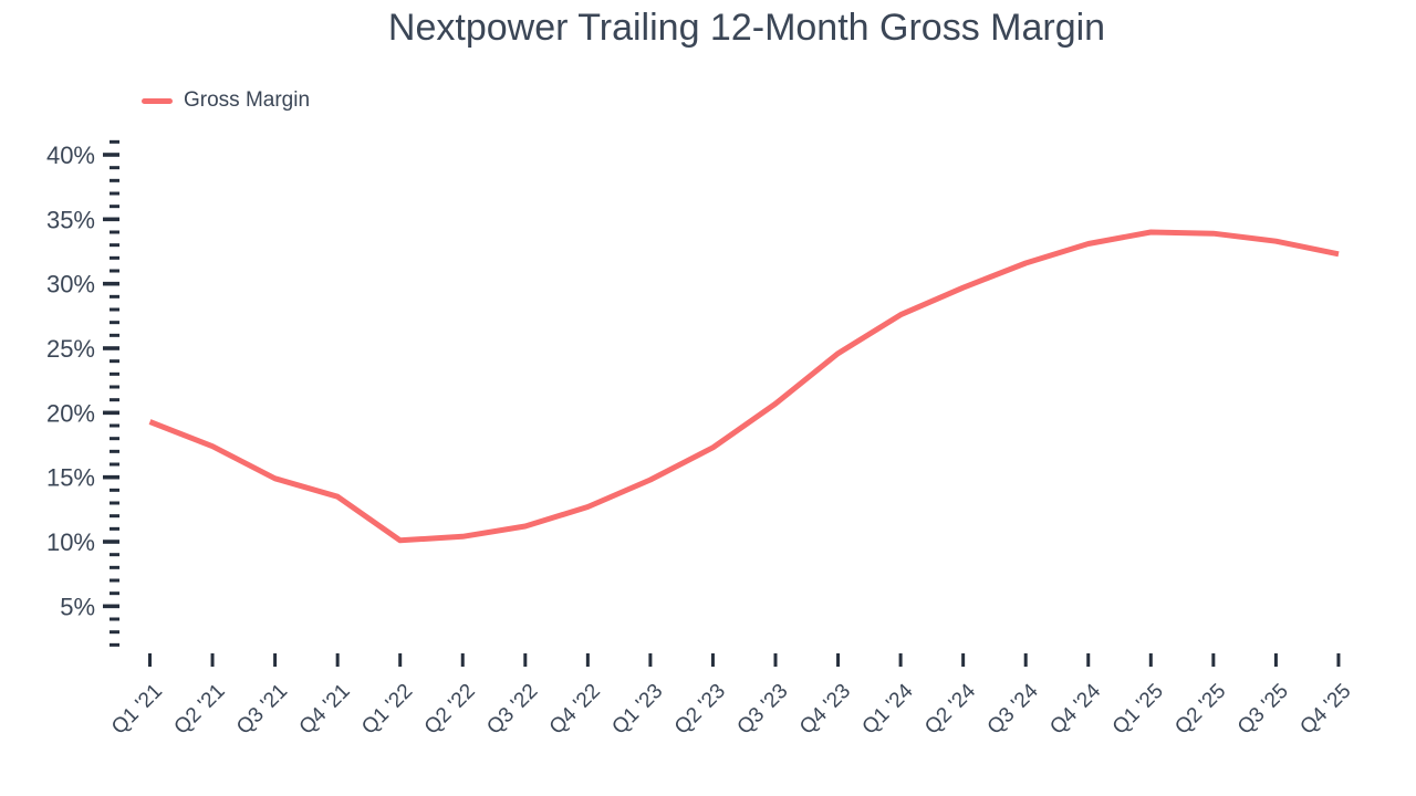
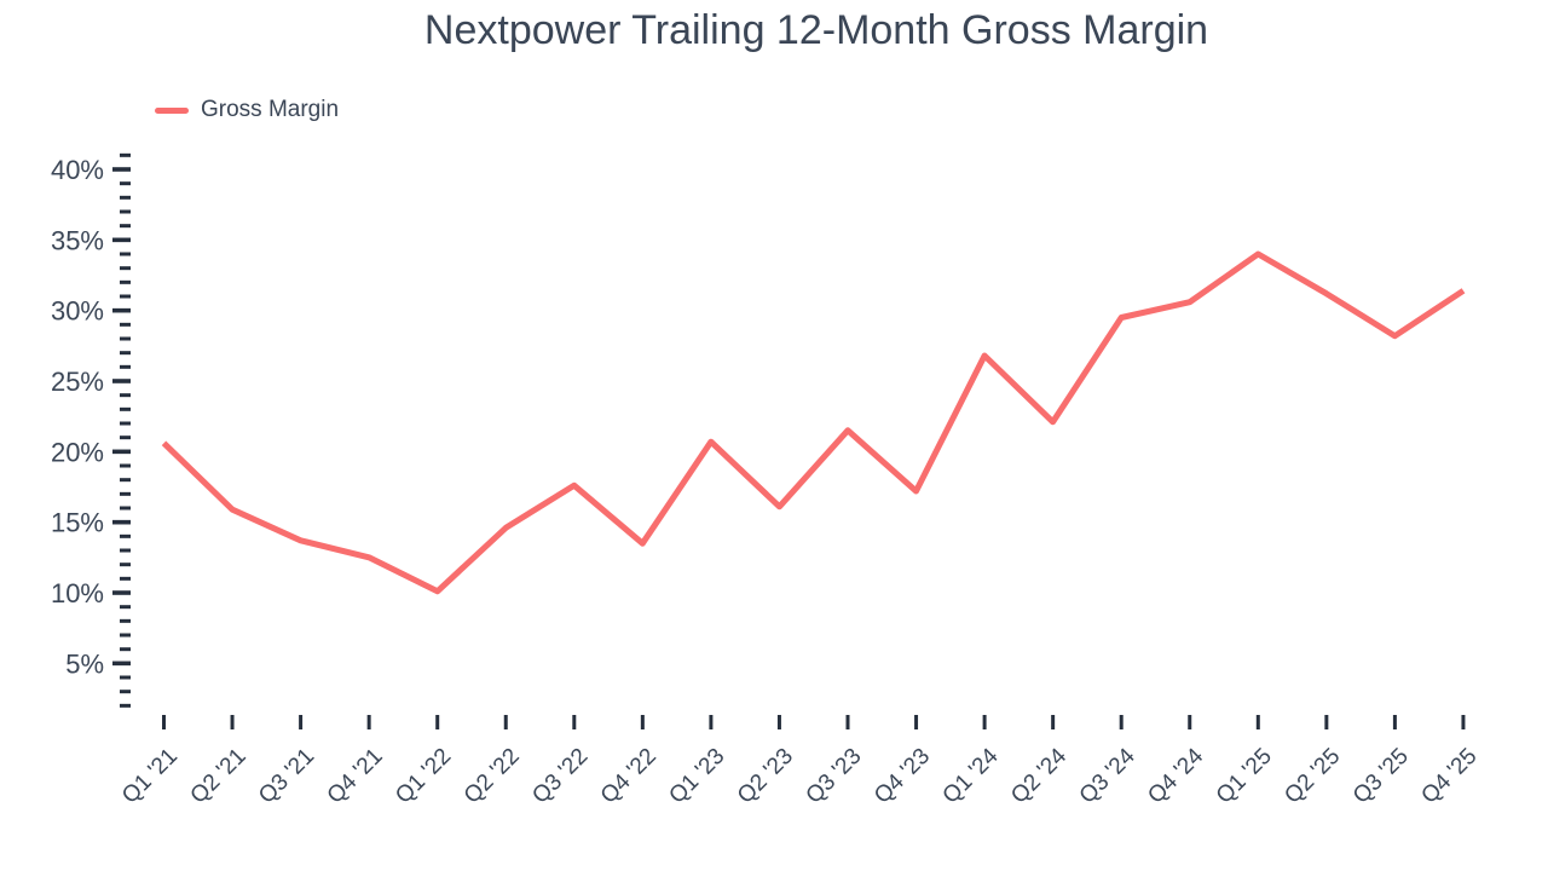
Q1 '21: 19.3% -> 20.6%
Q2 '21: 17.4% -> 15.9%
Q3 '21: 14.9% -> 13.7%
Q4 '21: 13.5% -> 12.5%
Q2 '22: 10.4% -> 14.6%
Q3 '22: 11.2% -> 17.6%
Q4 '22: 12.7% -> 13.5%
Q1 '23: 14.8% -> 20.7%
Q2 '23: 17.3% -> 16.1%
Q3 '23: 20.7% -> 21.5%
Q4 '23: 24.6% -> 17.2%
Q1 '24: 27.6% -> 26.8%
Q2 '24: 29.7% -> 22.1%
Q3 '24: 31.6% -> 29.5%
Q4 '24: 33.1% -> 30.6%
Q2 '25: 33.9% -> 31.2%
Q3 '25: 33.3% -> 28.2%
Q4 '25: 32.3% -> 31.4%
